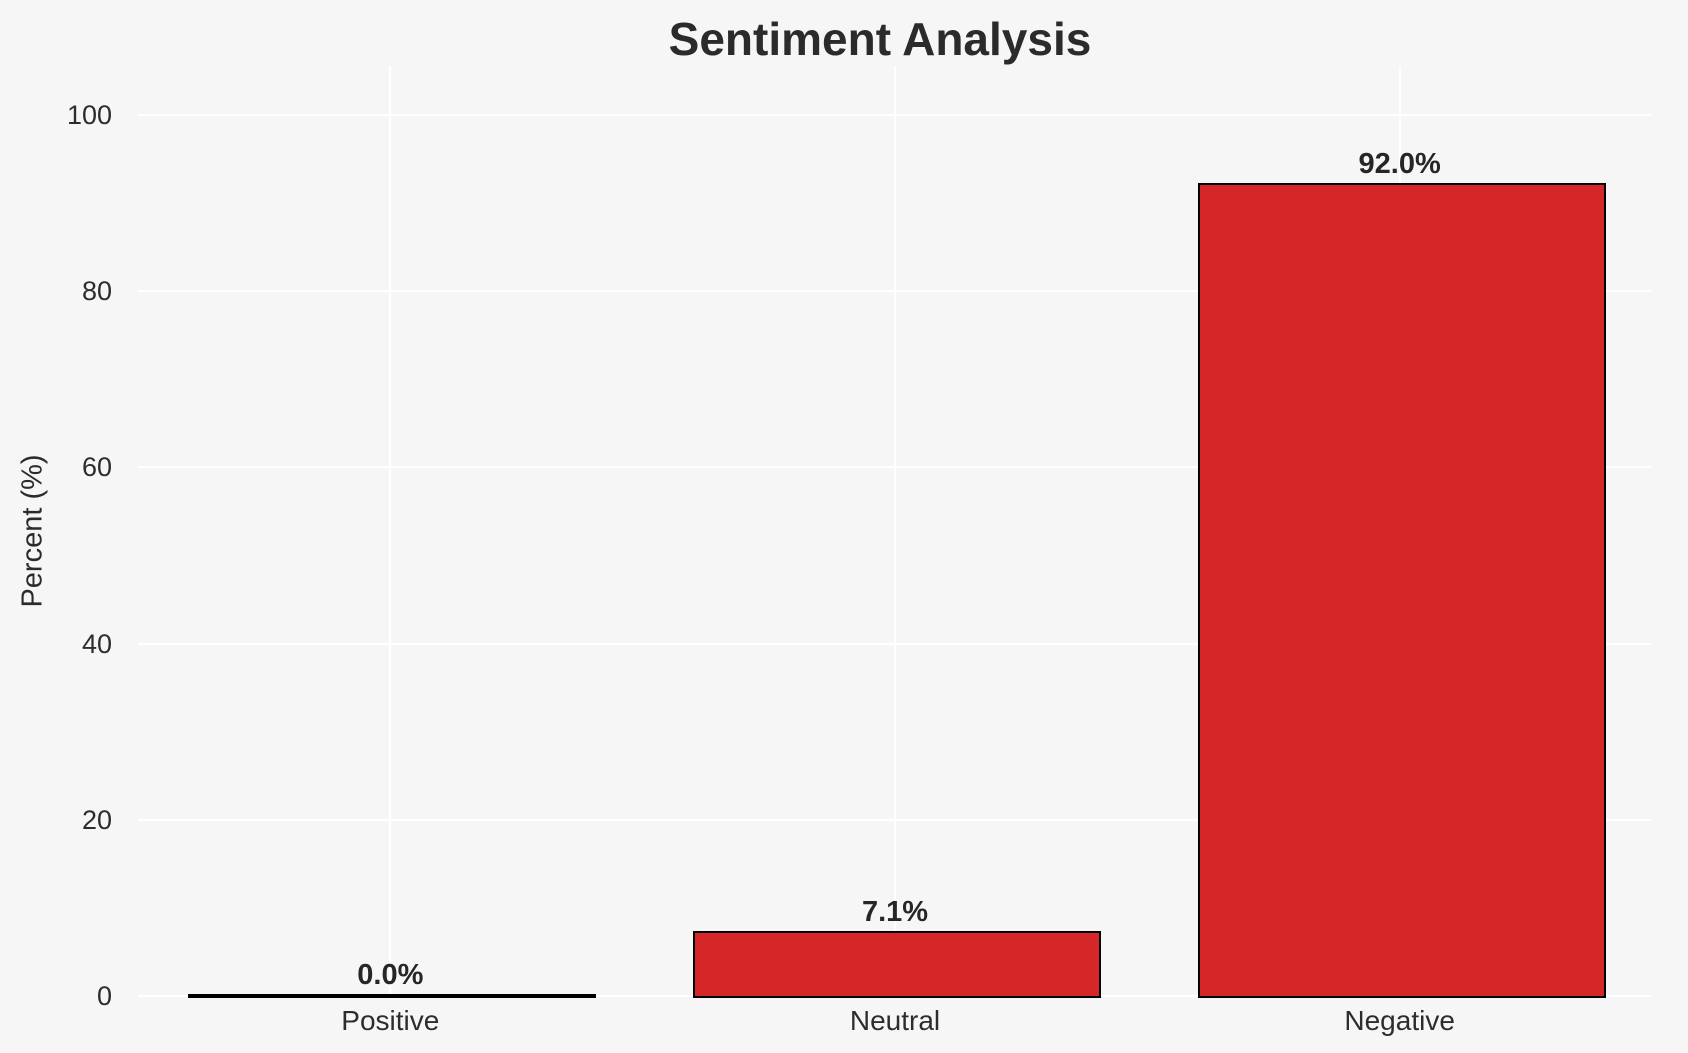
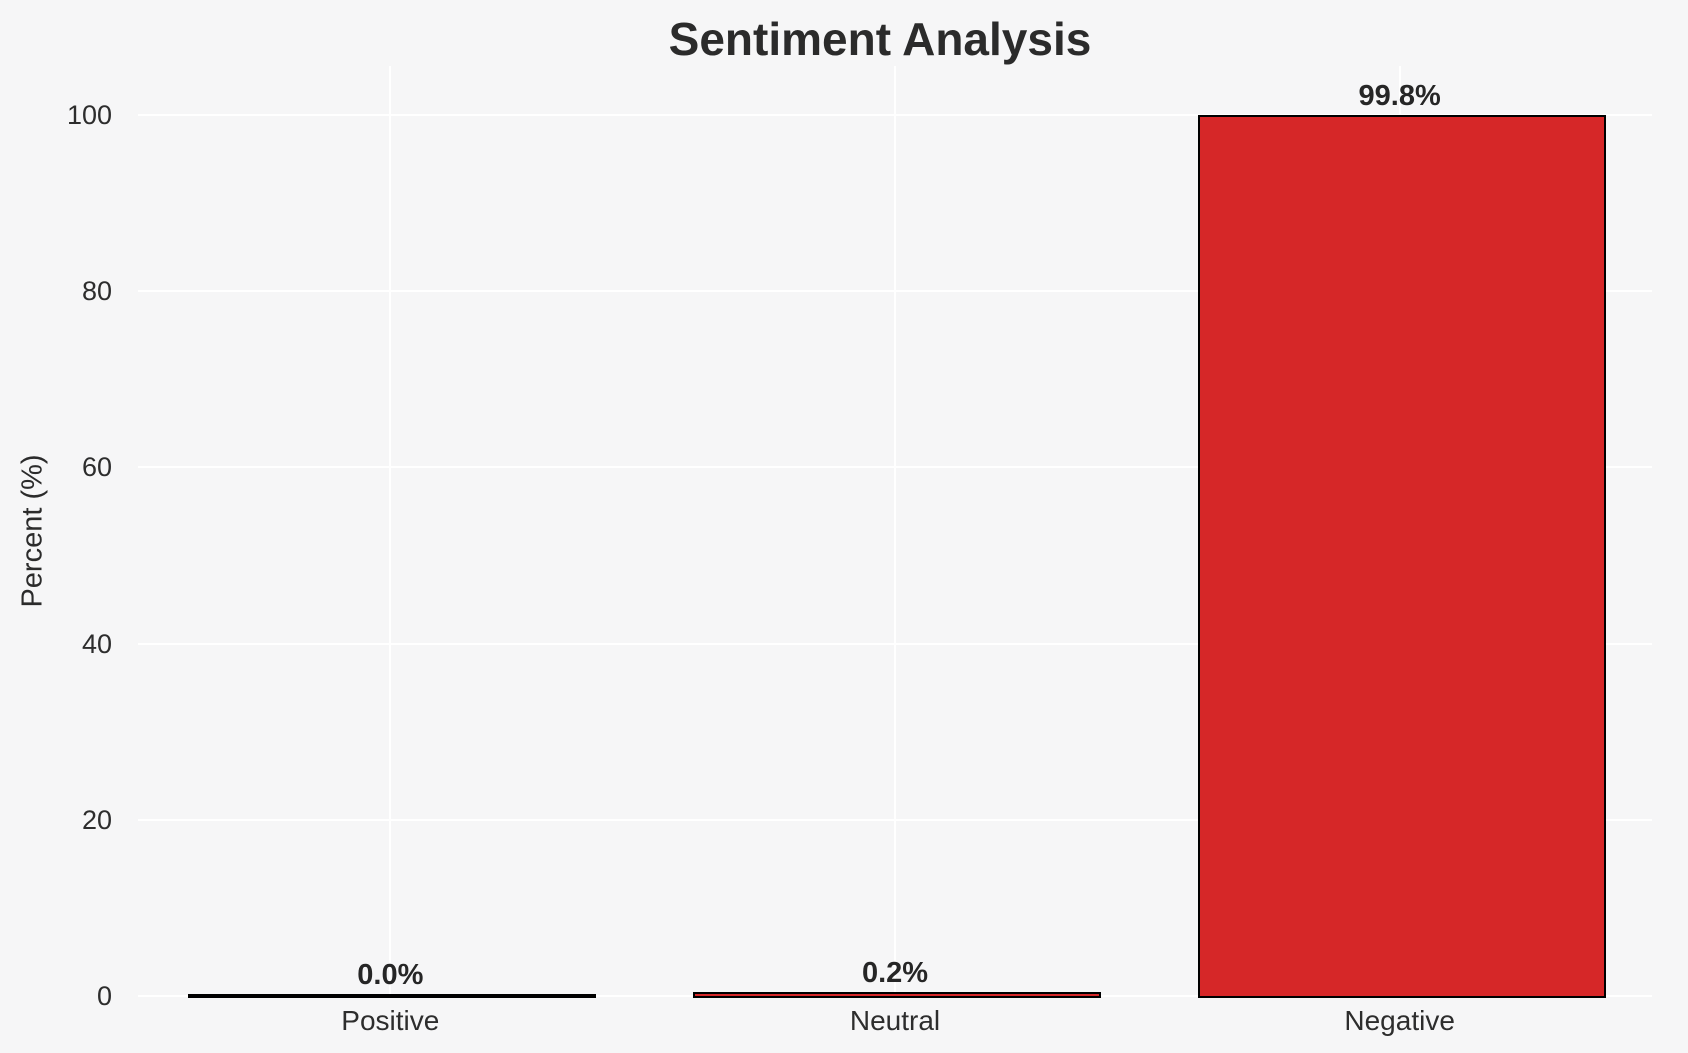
Neutral: 7.1% -> 0.2%
Negative: 92.0% -> 99.8%
